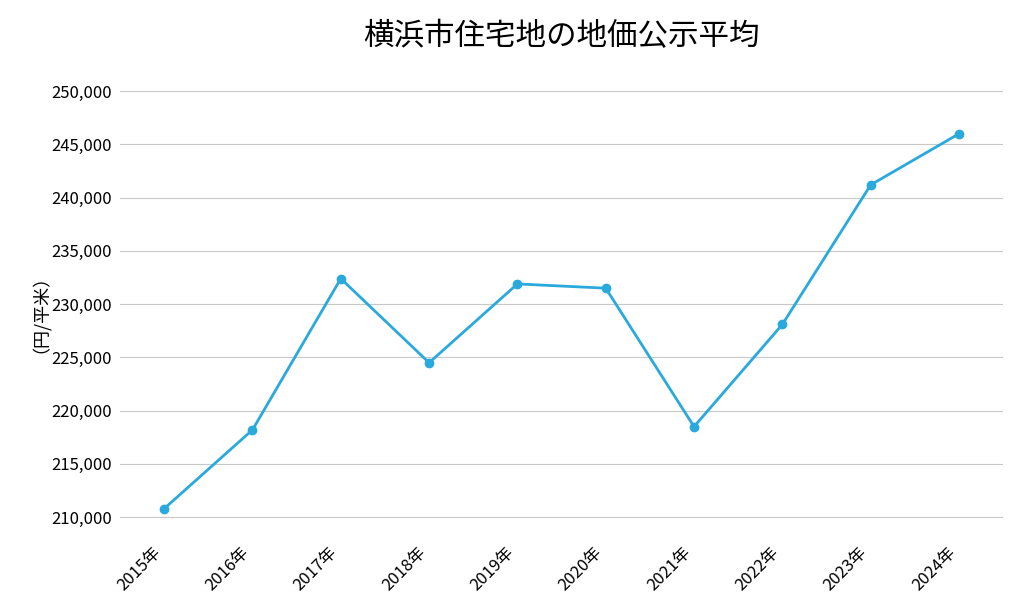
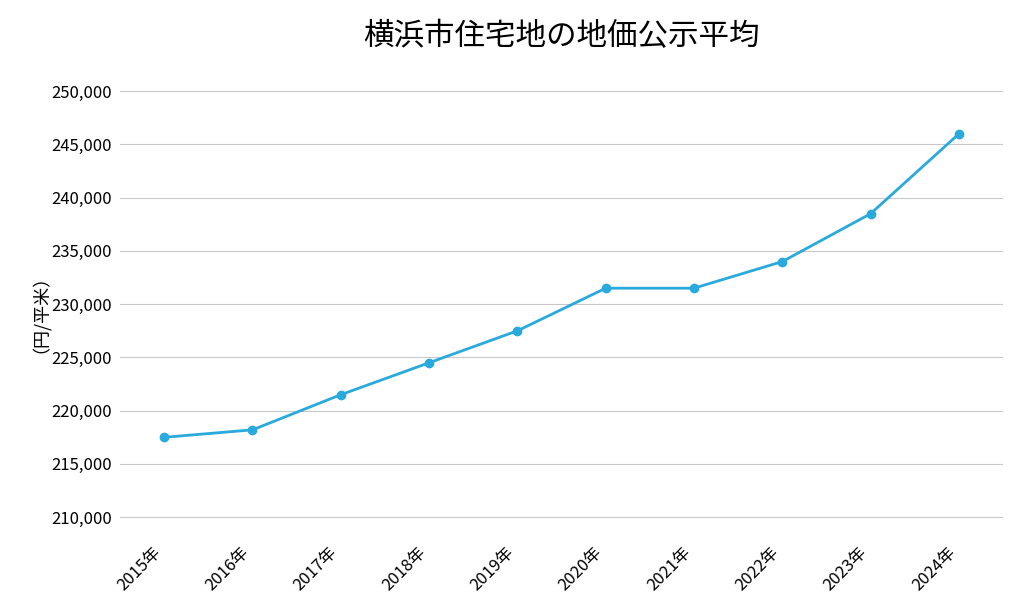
2015年: 210,800 -> 217,500
2017年: 232,400 -> 221,500
2019年: 231,900 -> 227,500
2021年: 218,500 -> 231,500
2022年: 228,100 -> 234,000
2023年: 241,200 -> 238,500
